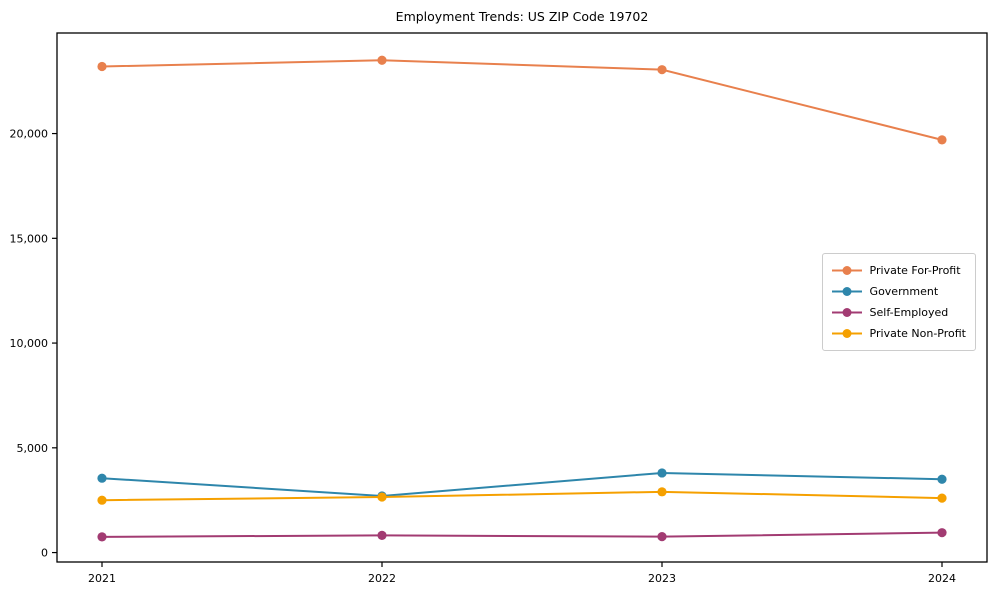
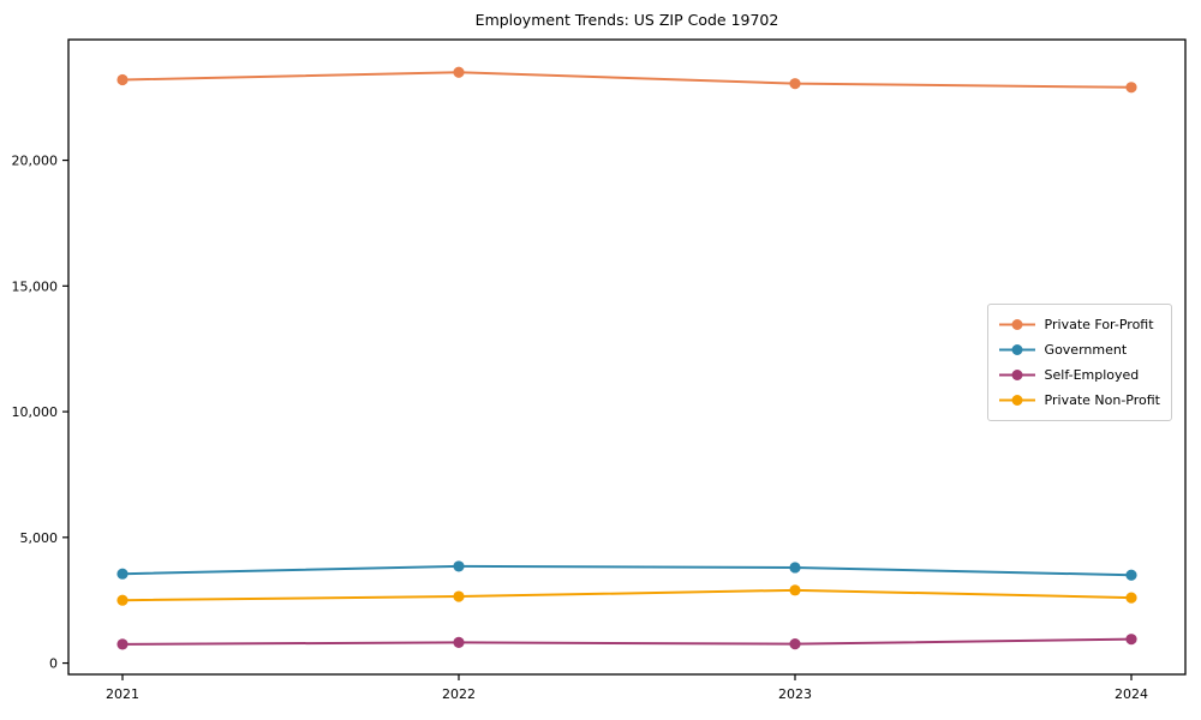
Government/2022: 2700 -> 3800
Private For-Profit/2024: 19700 -> 22900
